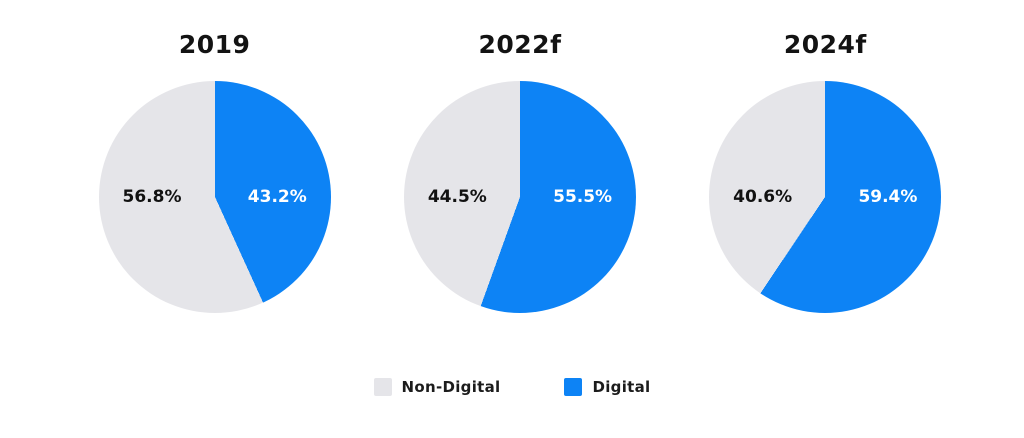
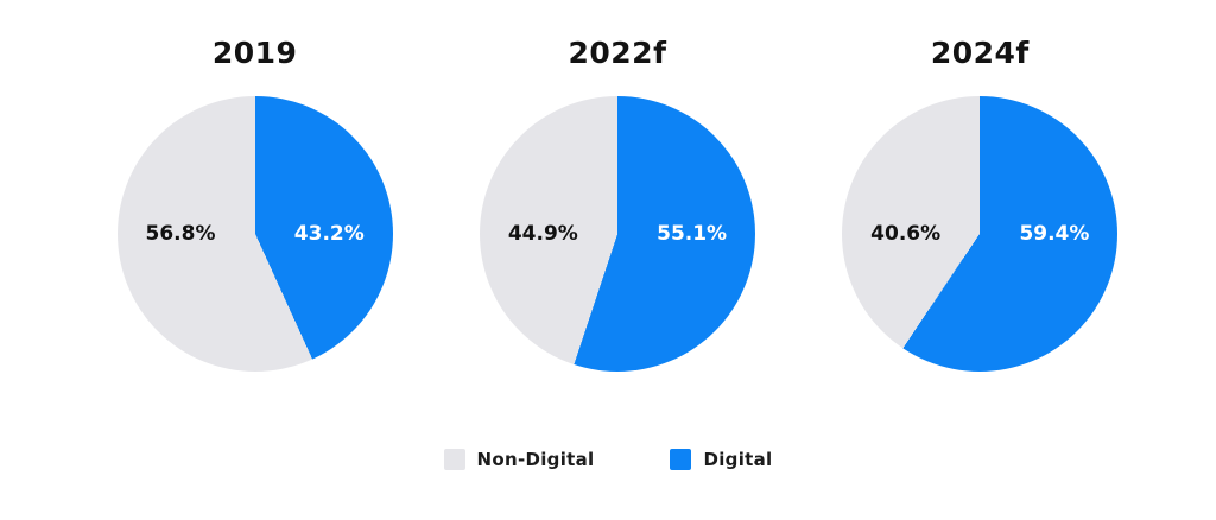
2022f/Digital: 55.5% -> 55.1%
2022f/Non-Digital: 44.5% -> 44.9%
